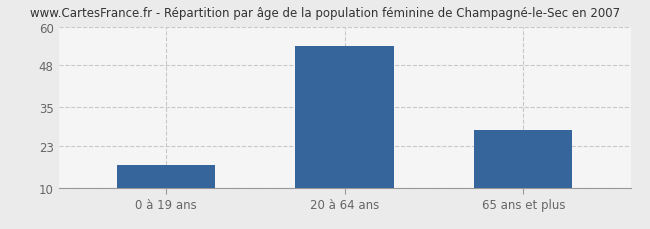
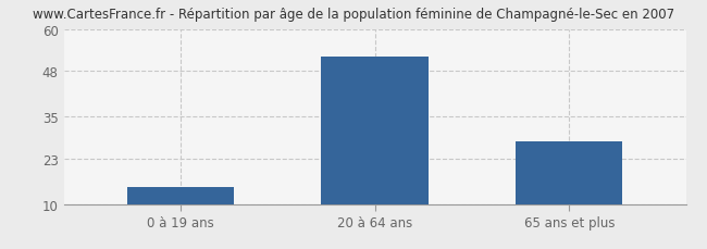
0 à 19 ans: 17 -> 15
20 à 64 ans: 54 -> 52
